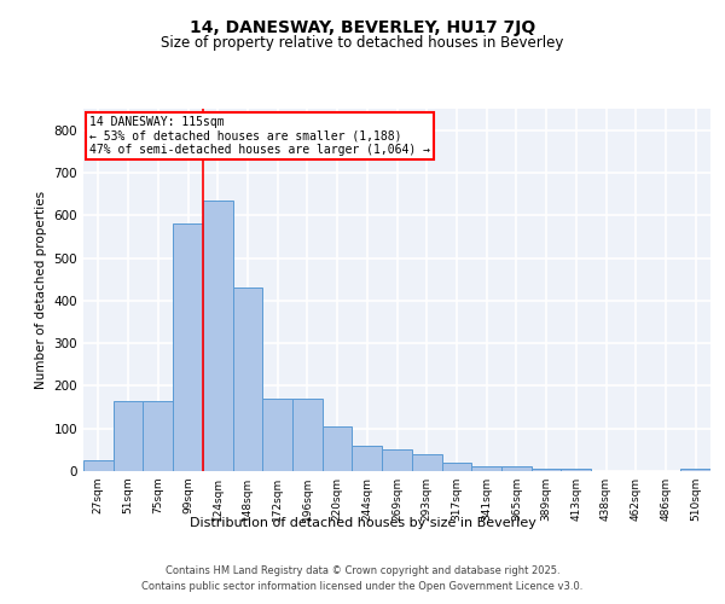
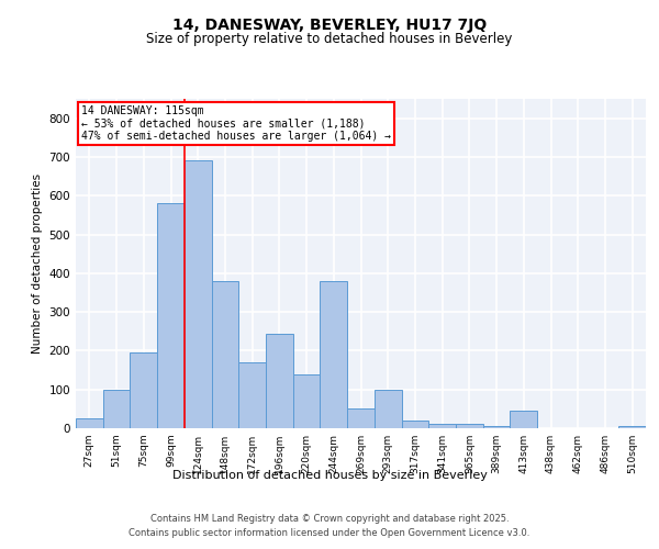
51sqm: 165 -> 100
75sqm: 165 -> 195
124sqm: 635 -> 690
148sqm: 430 -> 380
196sqm: 170 -> 245
220sqm: 105 -> 140
244sqm: 60 -> 380
293sqm: 40 -> 100
413sqm: 5 -> 45
